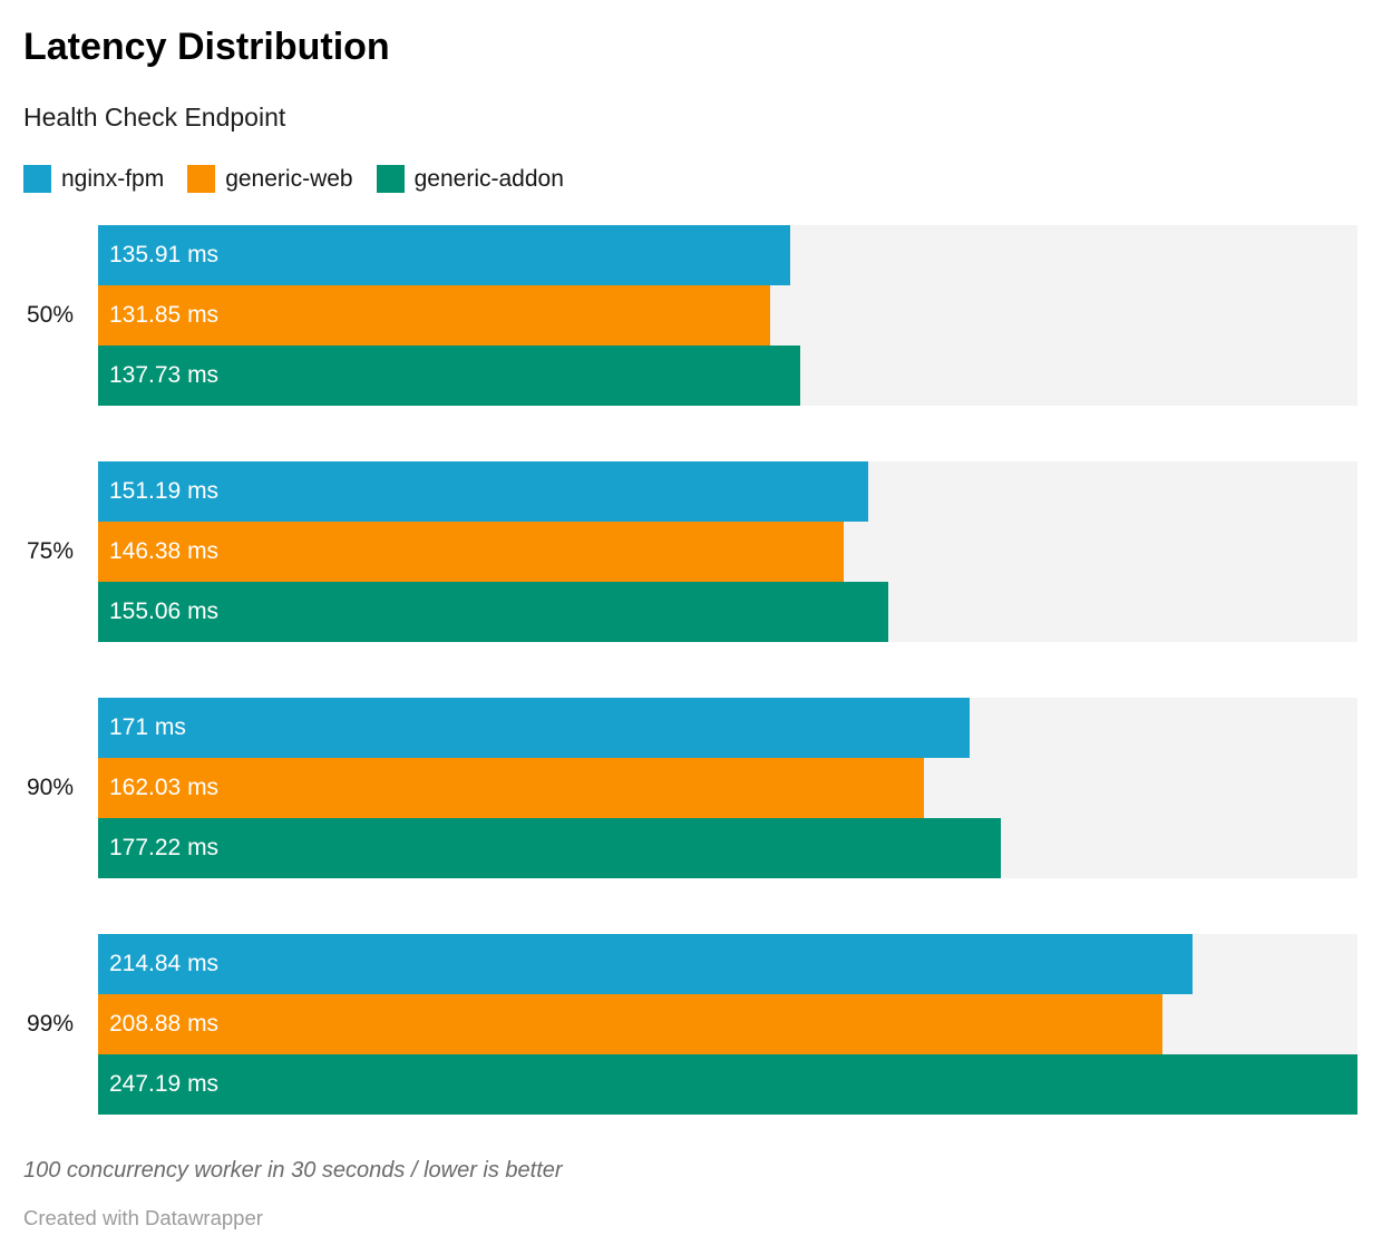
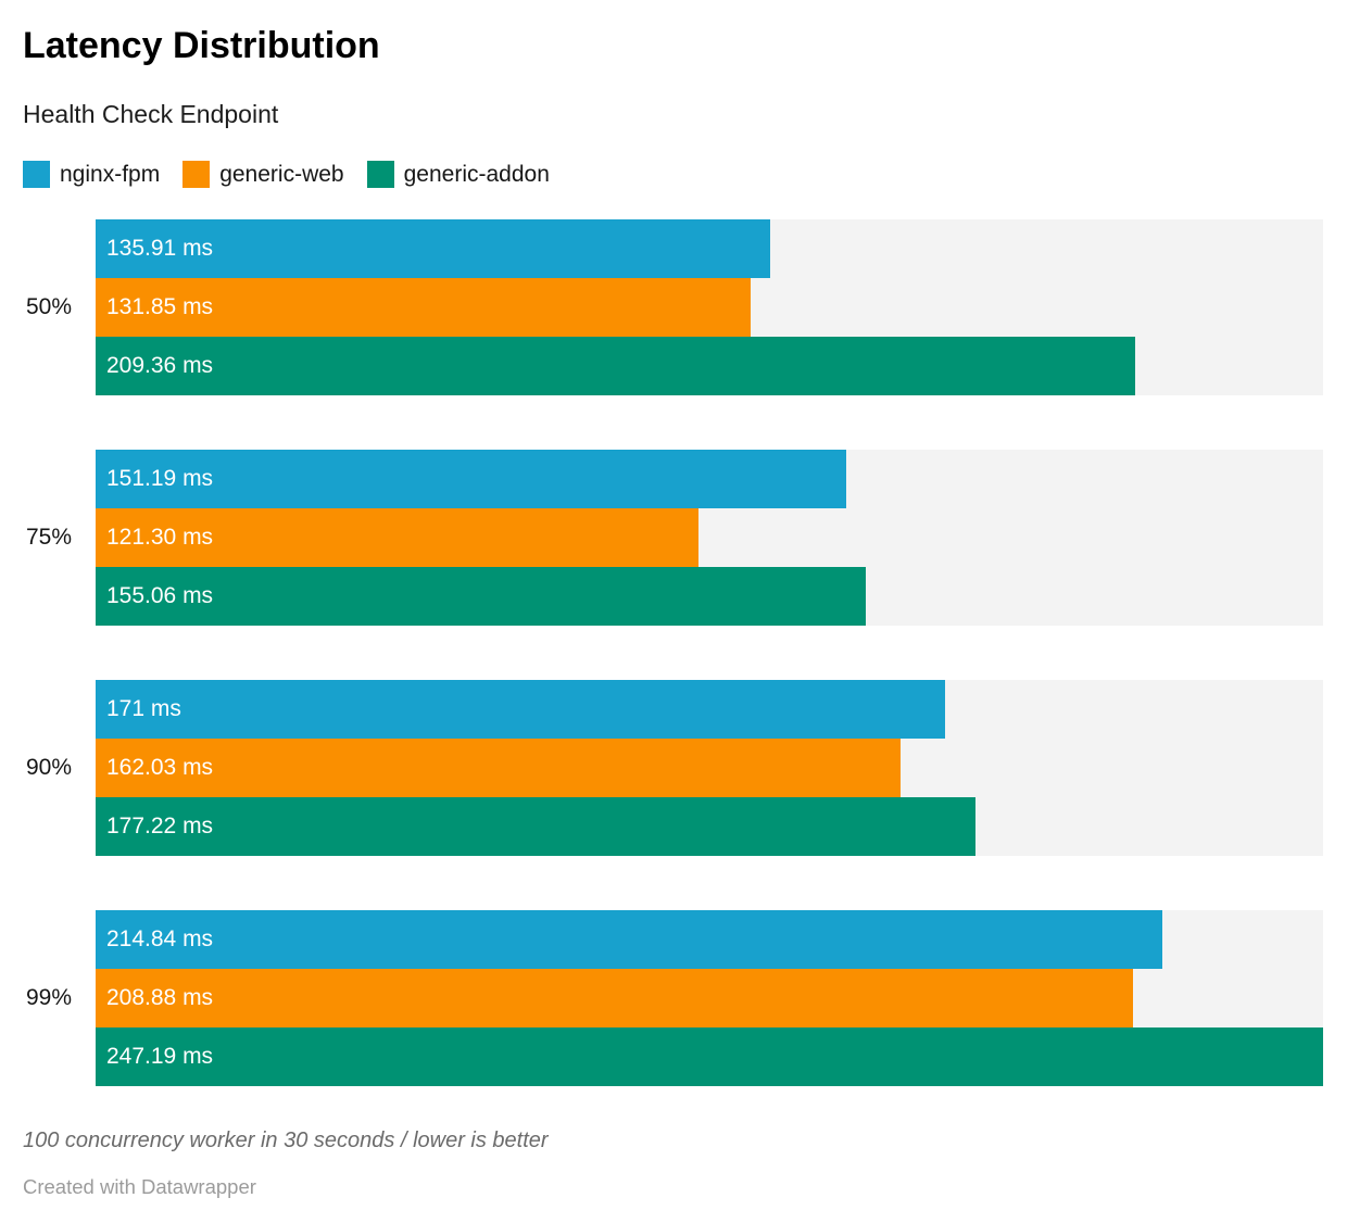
generic-addon/50%: 137.73 -> 209.36
generic-web/75%: 146.38 -> 121.30
